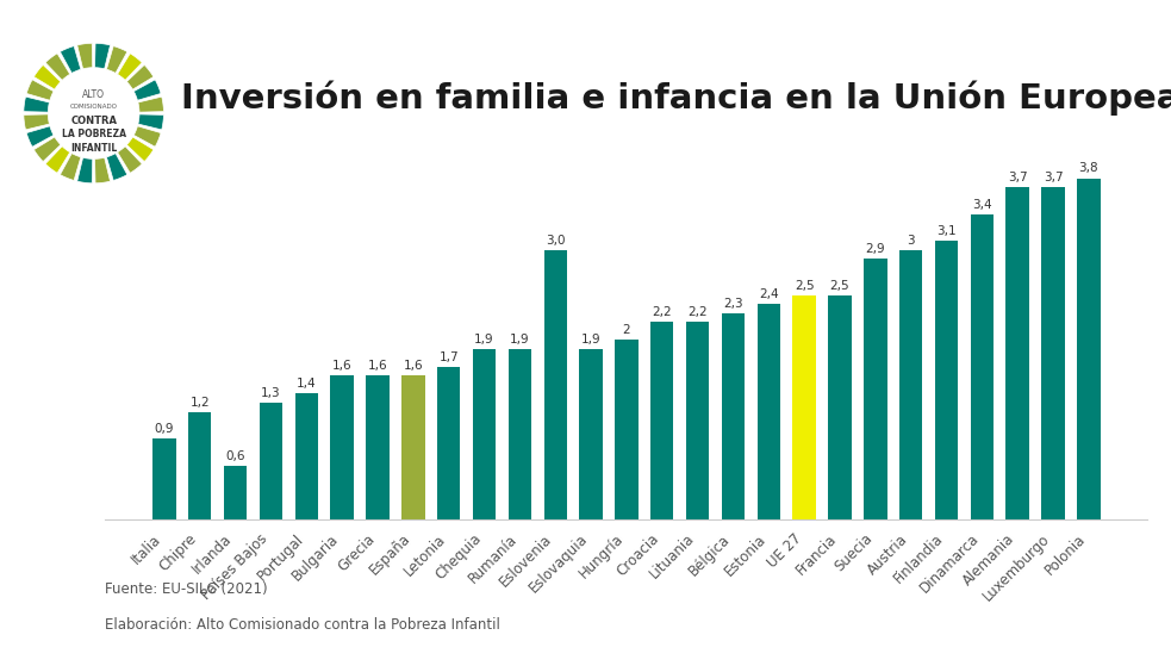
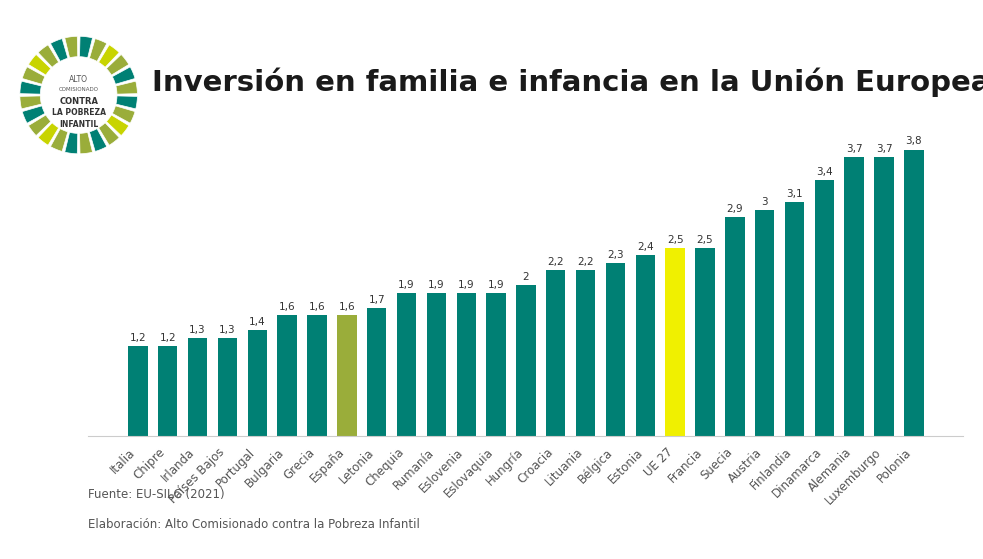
Italia: 0,9 -> 1,2
Irlanda: 0,6 -> 1,3
Eslovenia: 3,0 -> 1,9
